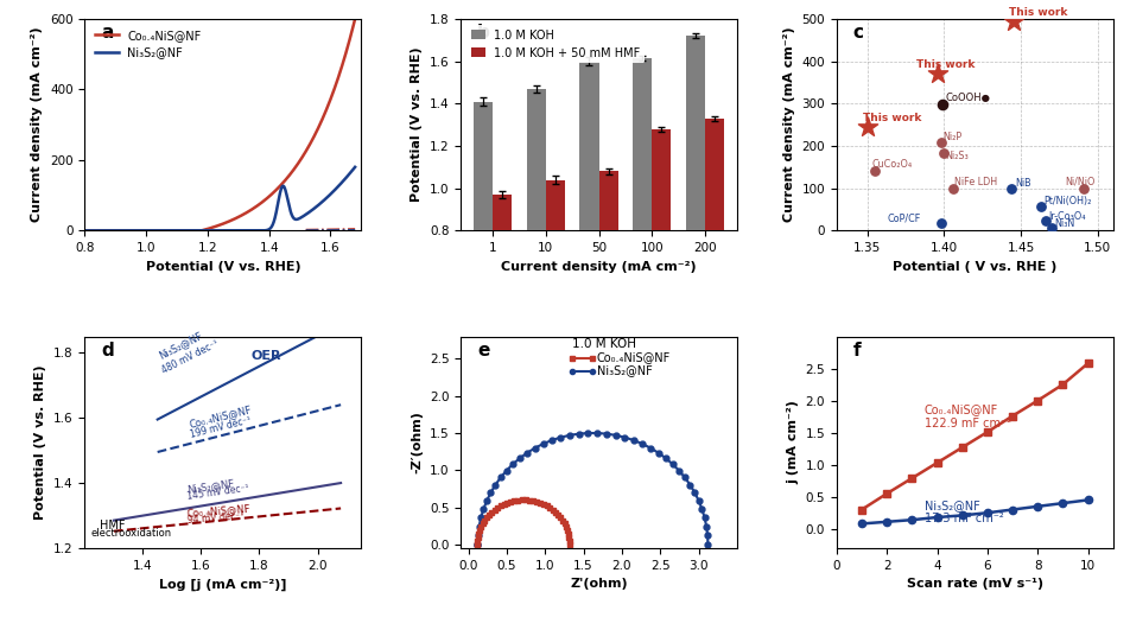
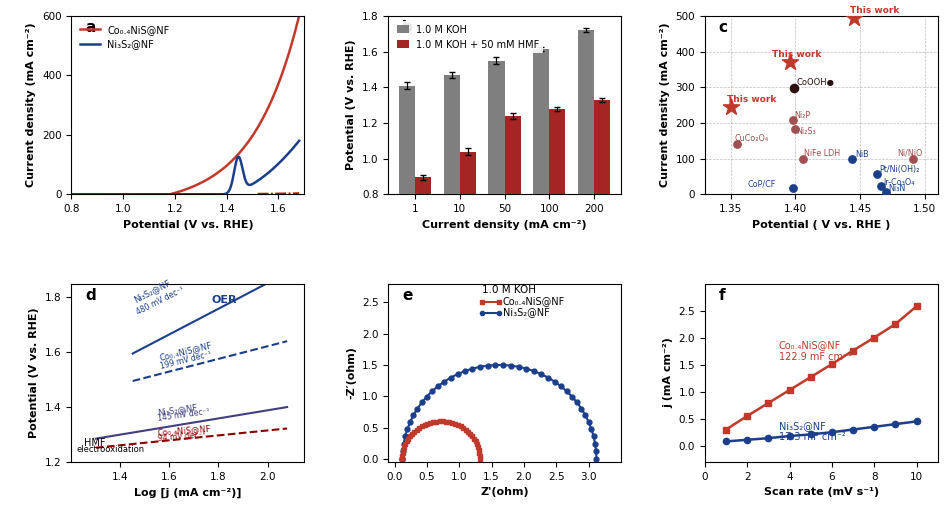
1.0 M KOH + 50 mM HMF/1: 0.97 -> 0.90
1.0 M KOH/50: 1.60 -> 1.55
1.0 M KOH + 50 mM HMF/50: 1.08 -> 1.24
